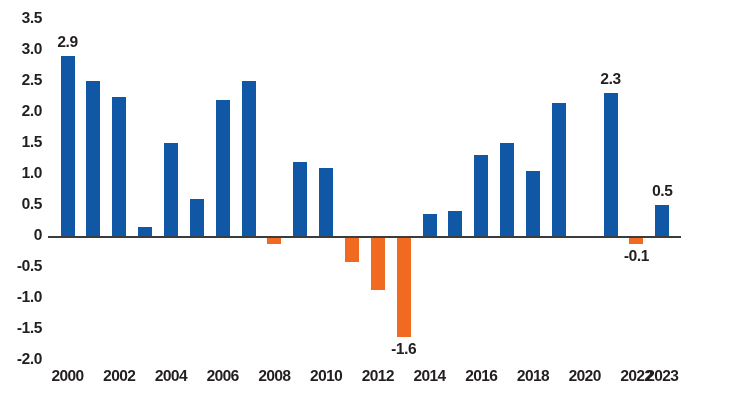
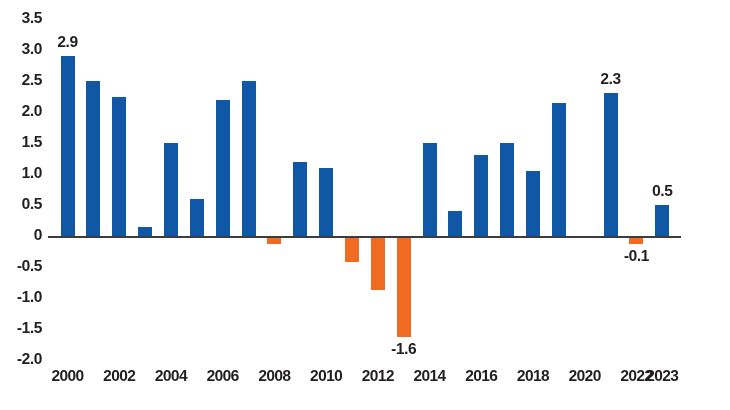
2014: 0.3 -> 1.5
